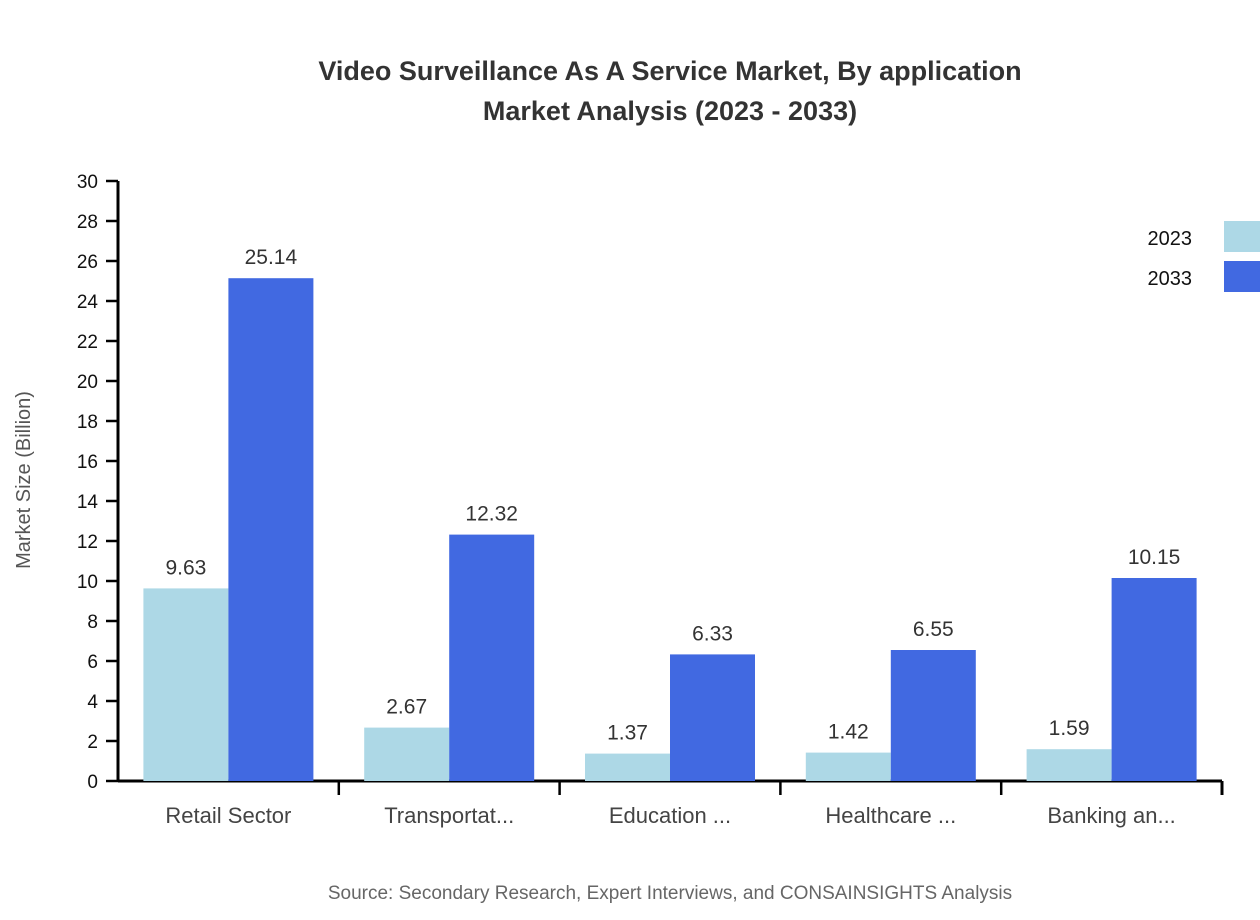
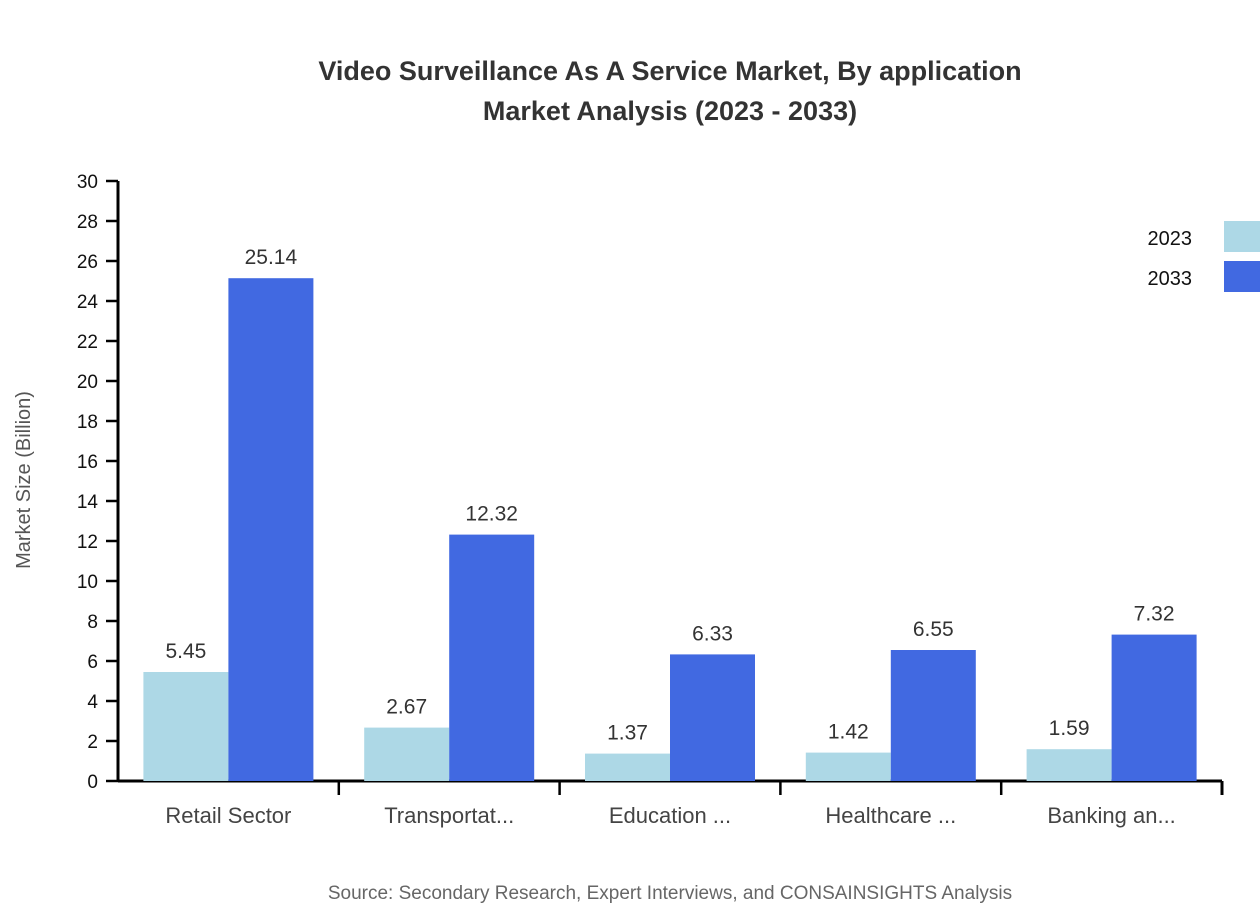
2023/Retail Sector: 9.63 -> 5.45
2033/Banking an...: 10.15 -> 7.32
